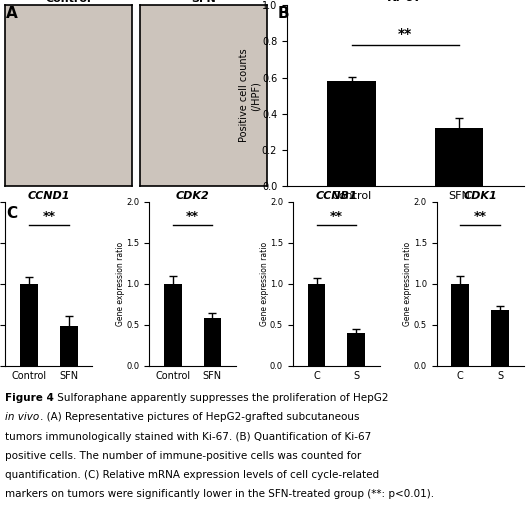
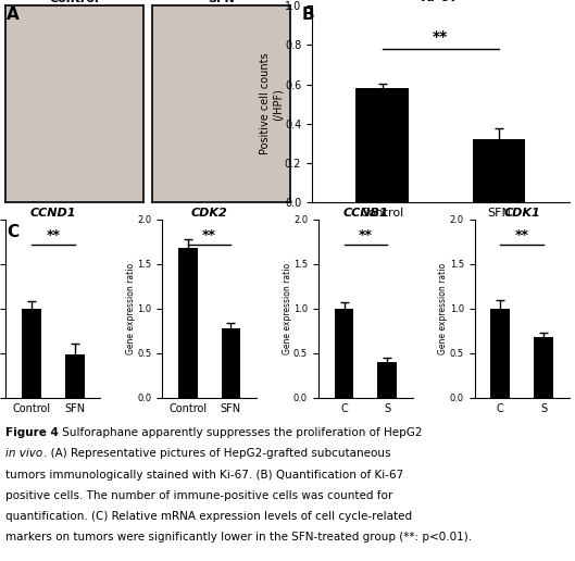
CDK2/Control: 1.00 -> 1.68
CDK2/SFN: 0.58 -> 0.78
